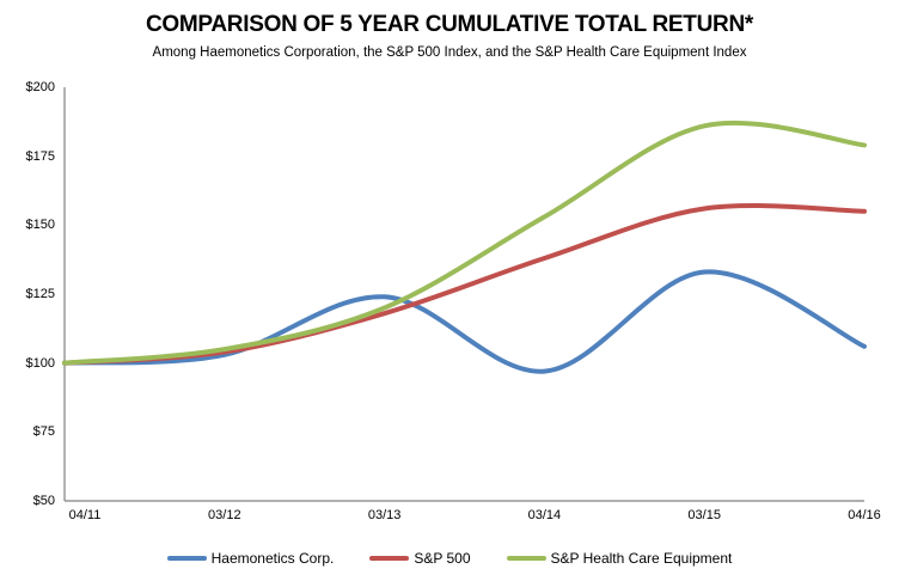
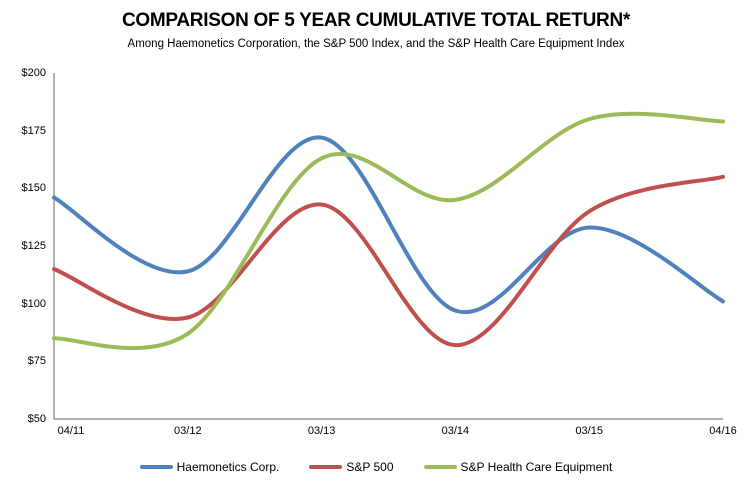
Haemonetics Corp./04/11: $100 -> $146
S&P 500/04/11: $100 -> $115
S&P Health Care Equipment/04/11: $100 -> $85
Haemonetics Corp./03/12: $103 -> $114
S&P 500/03/12: $104 -> $94
S&P Health Care Equipment/03/12: $105 -> $87
Haemonetics Corp./03/13: $124 -> $172
S&P 500/03/13: $118 -> $143
S&P Health Care Equipment/03/13: $120 -> $163
S&P 500/03/14: $138 -> $82
S&P Health Care Equipment/03/14: $153 -> $145
S&P 500/03/15: $156 -> $140
S&P Health Care Equipment/03/15: $186 -> $180
Haemonetics Corp./04/16: $106 -> $101
